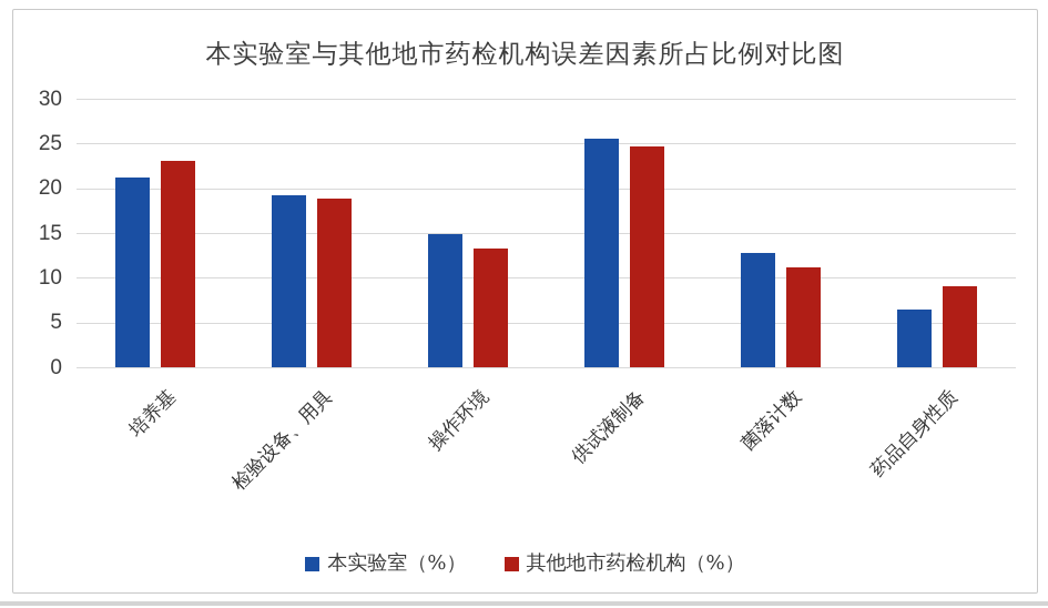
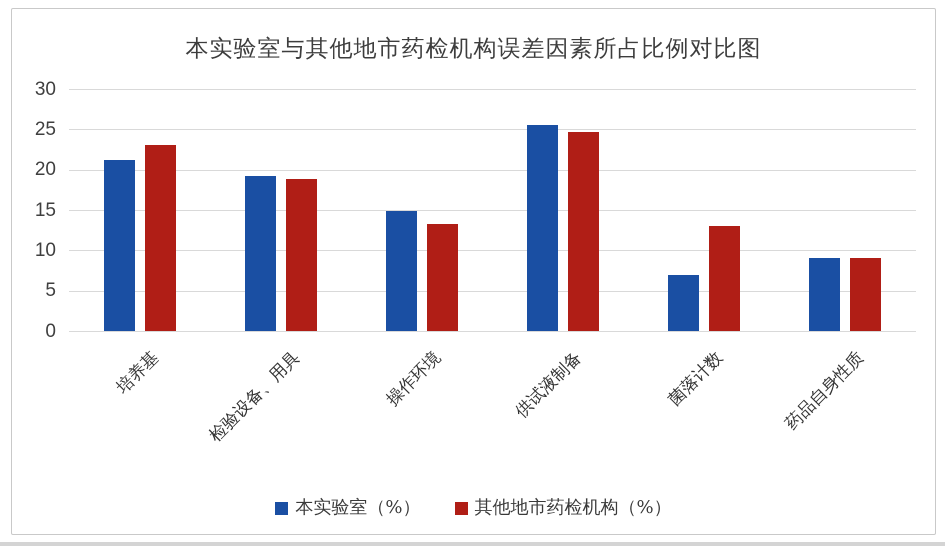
本实验室（%）/菌落计数: 13 -> 7
其他地市药检机构（%）/菌落计数: 11 -> 13
本实验室（%）/药品自身性质: 6 -> 9
